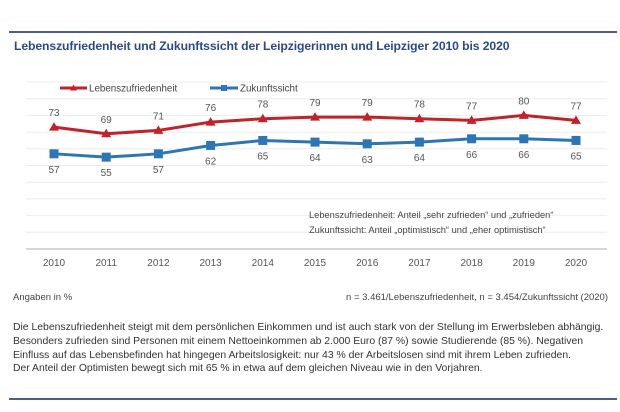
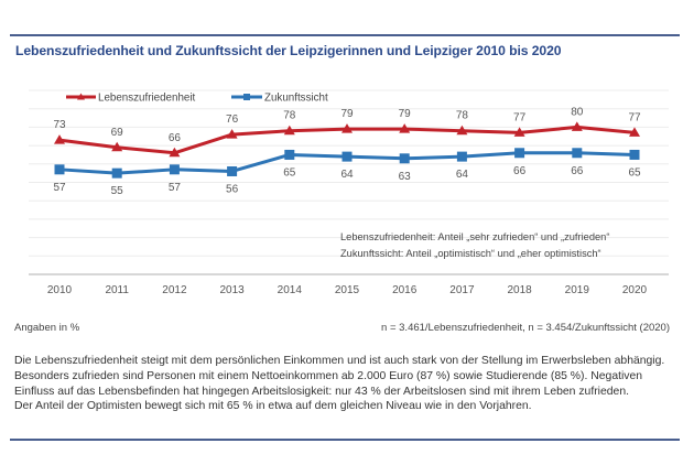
Lebenszufriedenheit/2012: 71 -> 66
Zukunftssicht/2013: 62 -> 56
